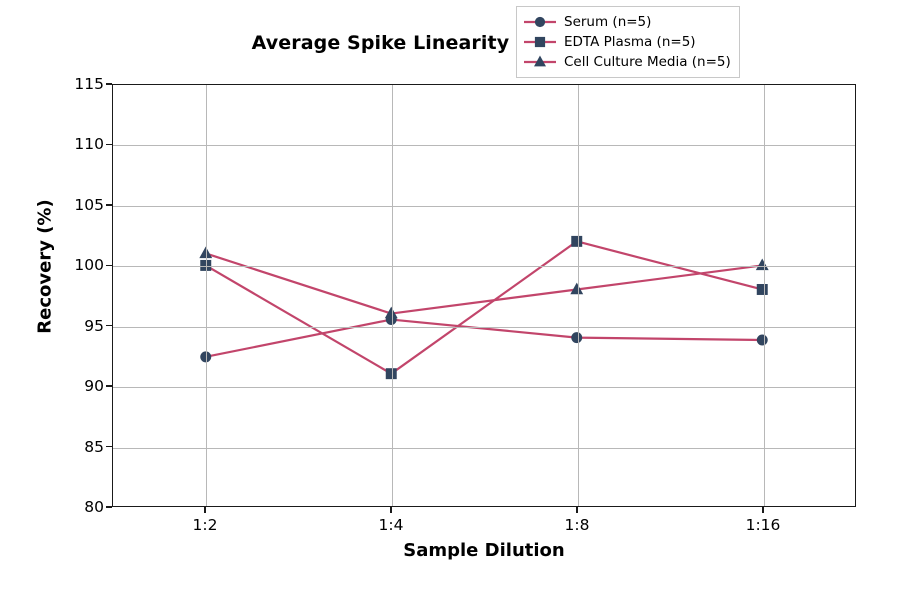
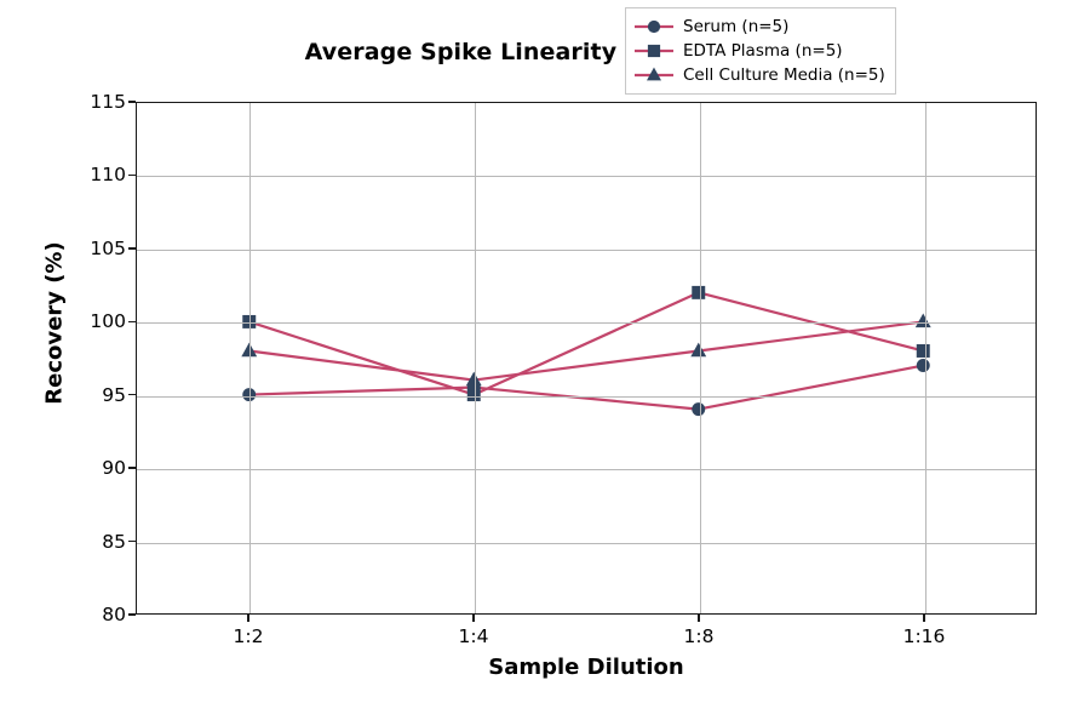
Serum (n=5)/1:2: 92.4 -> 95.0
Cell Culture Media (n=5)/1:2: 101 -> 98
EDTA Plasma (n=5)/1:4: 91 -> 95
Serum (n=5)/1:16: 93.8 -> 97.0
